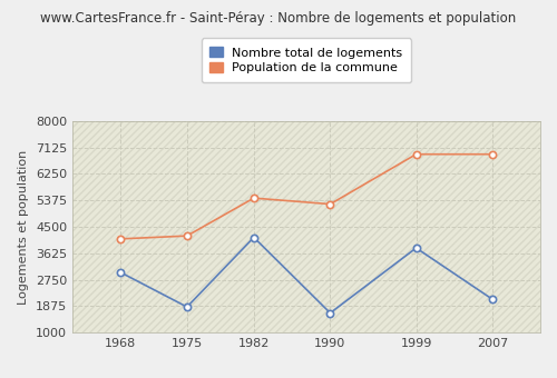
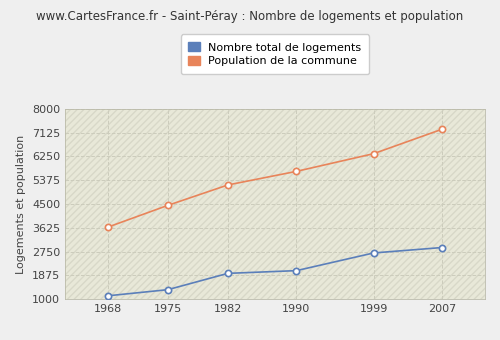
Nombre total de logements/1968: 3000 -> 1120
Population de la commune/1968: 4100 -> 3650
Nombre total de logements/1975: 1850 -> 1350
Population de la commune/1975: 4200 -> 4450
Nombre total de logements/1982: 4150 -> 1950
Population de la commune/1982: 5450 -> 5200
Nombre total de logements/1990: 1650 -> 2050
Population de la commune/1990: 5250 -> 5700
Nombre total de logements/1999: 3800 -> 2700
Population de la commune/1999: 6900 -> 6350
Nombre total de logements/2007: 2100 -> 2900
Population de la commune/2007: 6900 -> 7250
